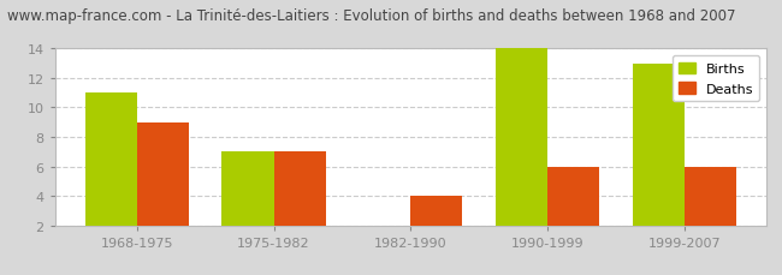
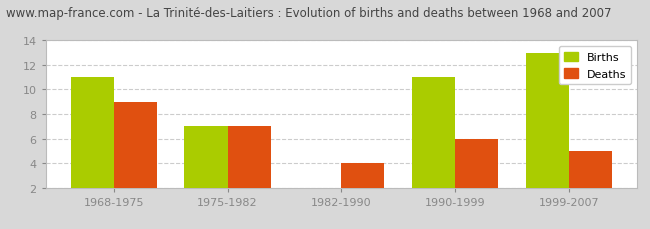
Births/1990-1999: 14 -> 11
Deaths/1999-2007: 6 -> 5
